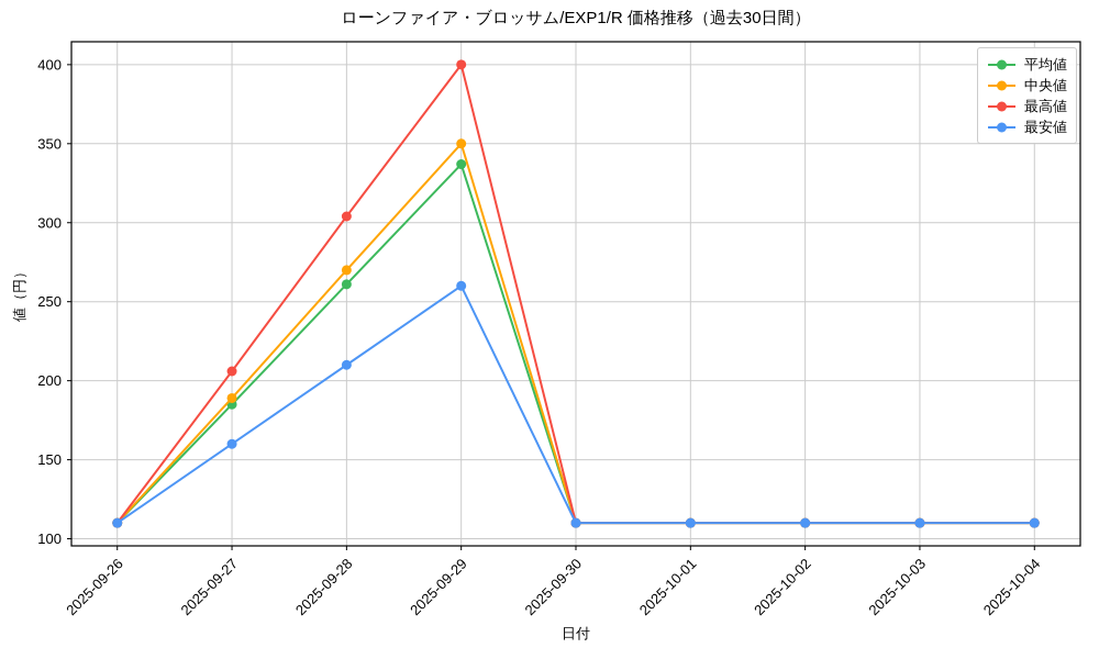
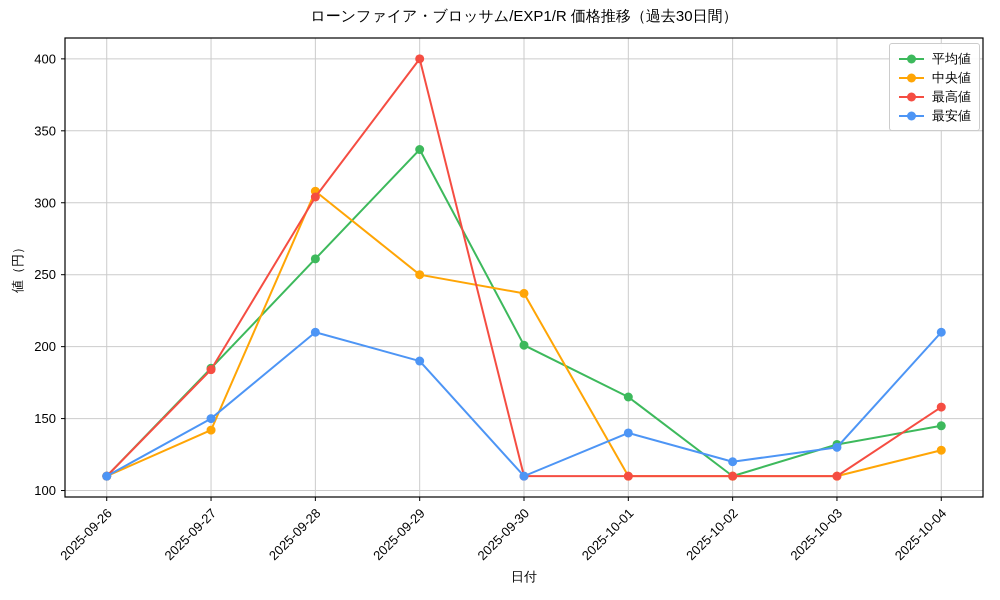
中央値/2025-09-27: 189 -> 142
最高値/2025-09-27: 206 -> 184
最安値/2025-09-27: 160 -> 150
中央値/2025-09-28: 270 -> 308
中央値/2025-09-29: 350 -> 250
最安値/2025-09-29: 260 -> 190
平均値/2025-09-30: 110 -> 201
中央値/2025-09-30: 110 -> 237
平均値/2025-10-01: 110 -> 165
最安値/2025-10-01: 110 -> 140
最安値/2025-10-02: 110 -> 120
平均値/2025-10-03: 110 -> 132
最安値/2025-10-03: 110 -> 130
平均値/2025-10-04: 110 -> 145
中央値/2025-10-04: 110 -> 128
最高値/2025-10-04: 110 -> 158
最安値/2025-10-04: 110 -> 210
